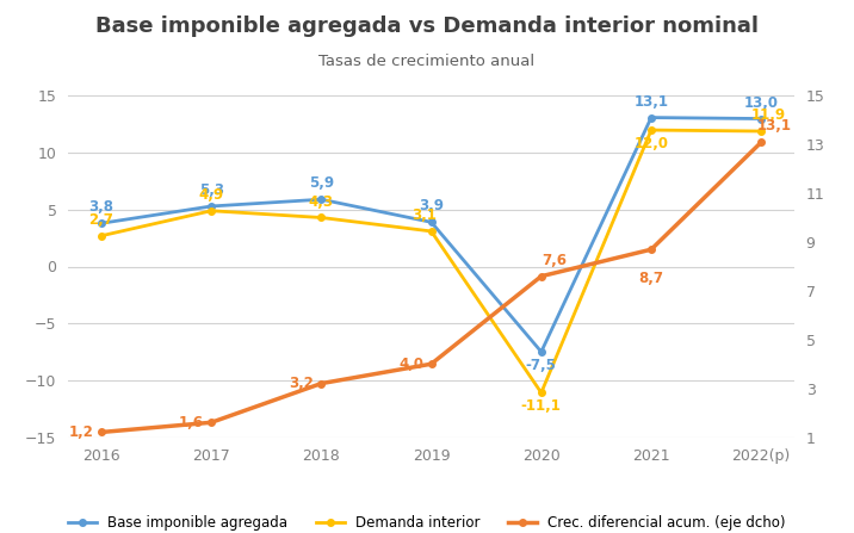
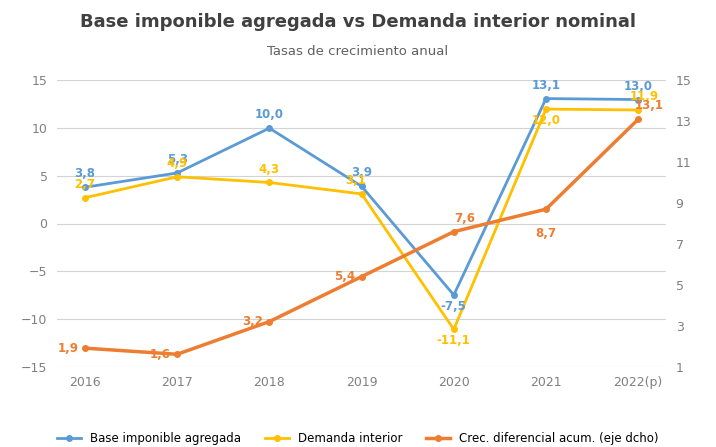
Crec. diferencial acum. (eje dcho)/2016: 1,2 -> 1,9
Base imponible agregada/2018: 5,9 -> 10,0
Crec. diferencial acum. (eje dcho)/2019: 4,0 -> 5,4
